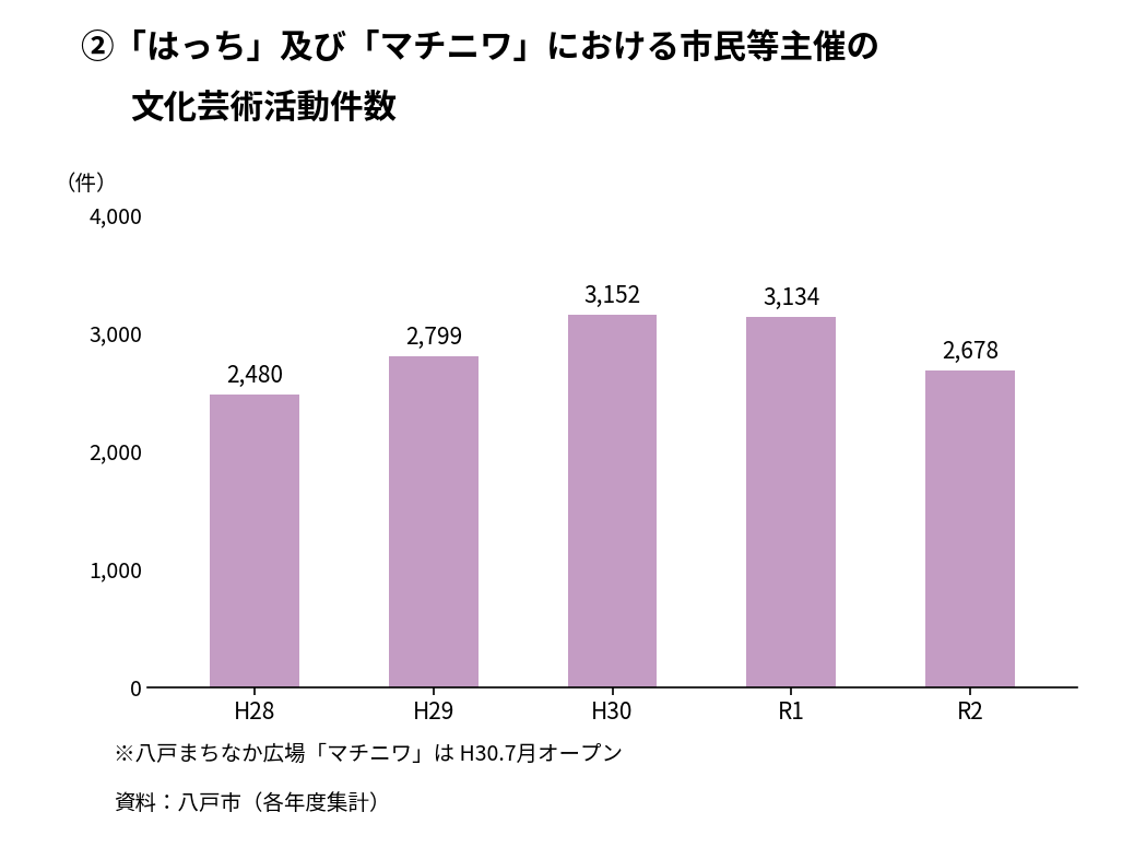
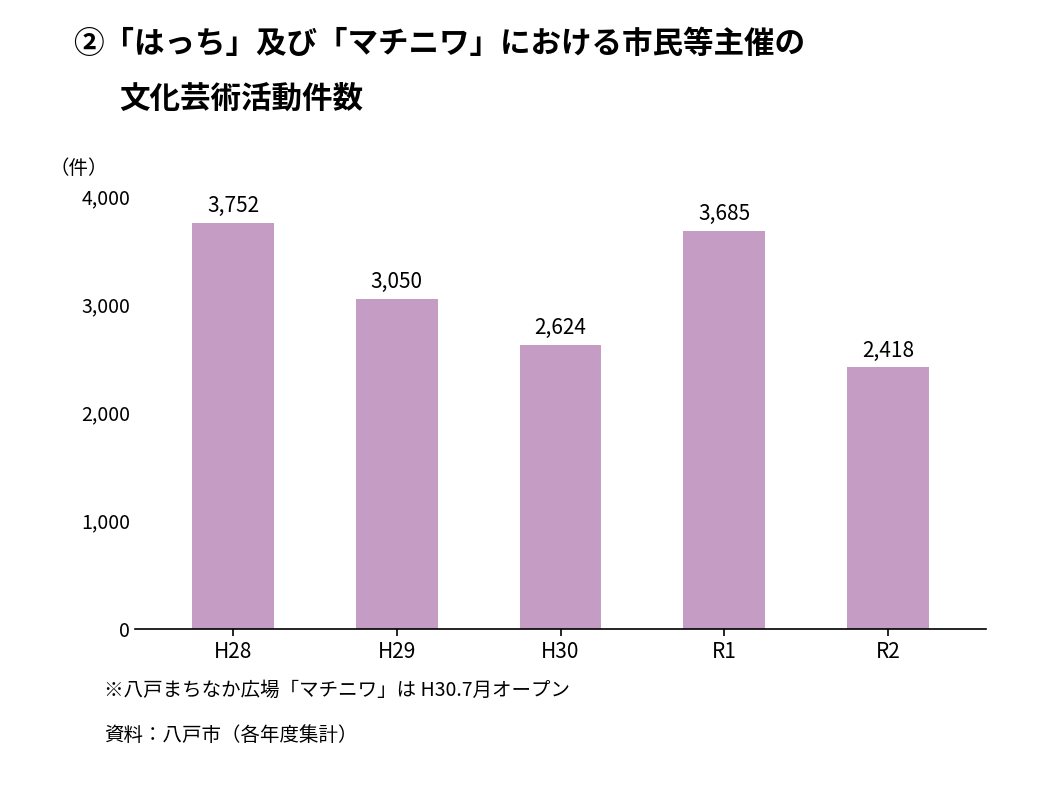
H28: 2,480 -> 3,752
H29: 2,799 -> 3,050
H30: 3,152 -> 2,624
R1: 3,134 -> 3,685
R2: 2,678 -> 2,418
